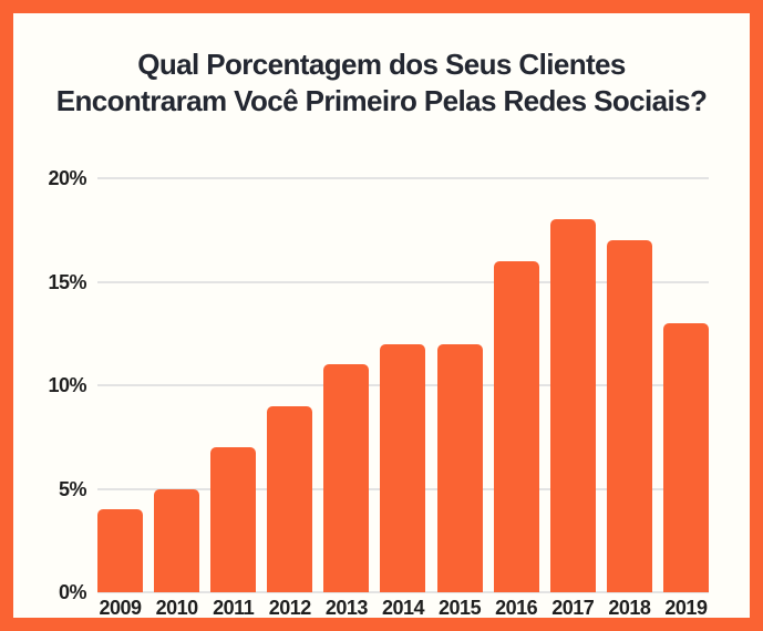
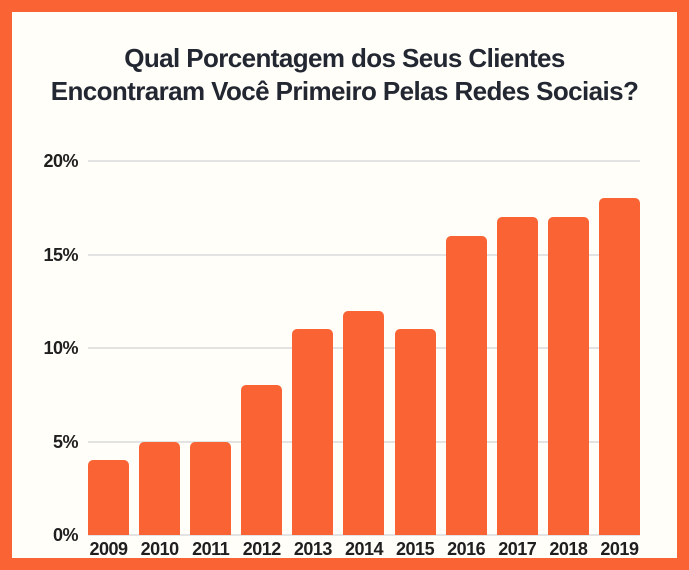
2011: 7% -> 5%
2012: 9% -> 8%
2015: 12% -> 11%
2017: 18% -> 17%
2019: 13% -> 18%
